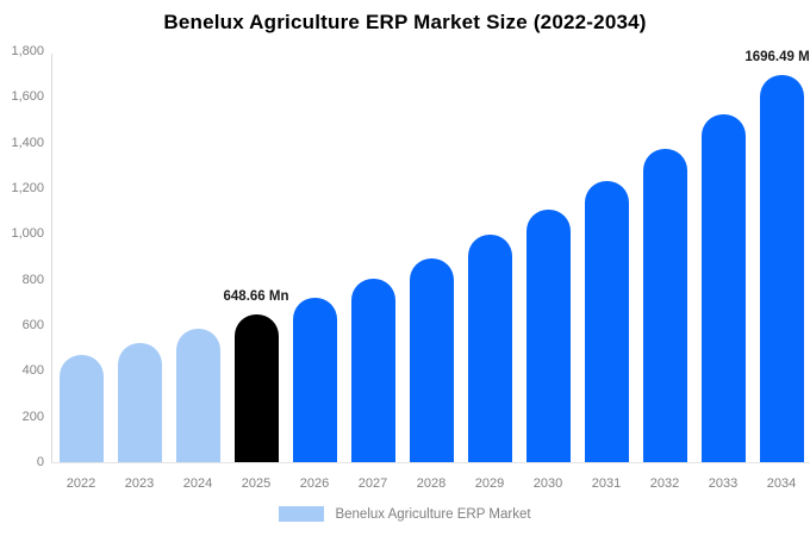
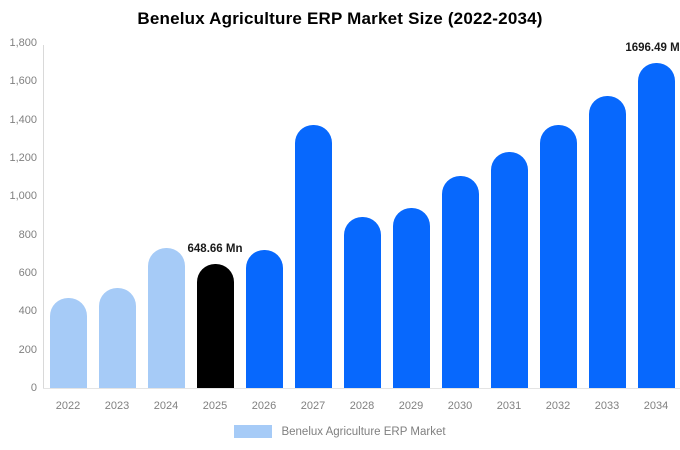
2024: 580 -> 730
2027: 800 -> 1370
2029: 990 -> 940
